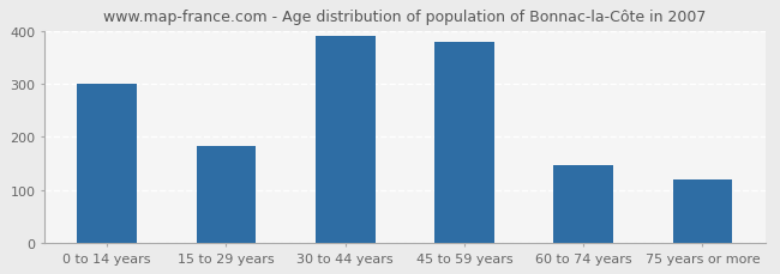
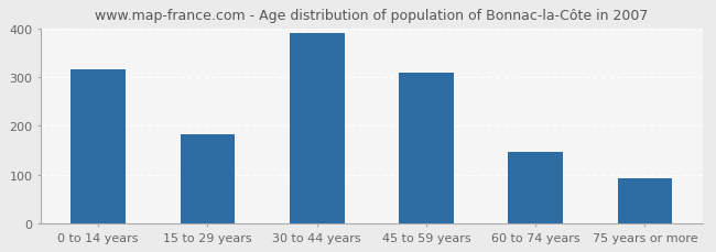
0 to 14 years: 300 -> 315
45 to 59 years: 380 -> 309
75 years or more: 120 -> 93
